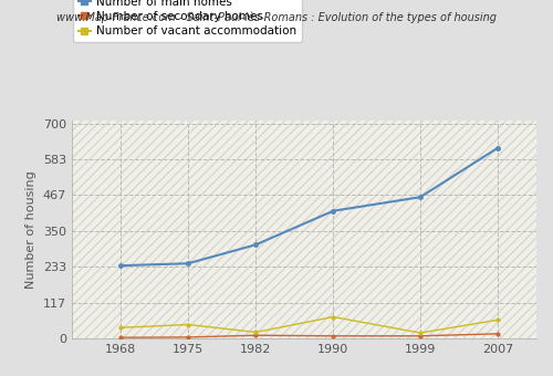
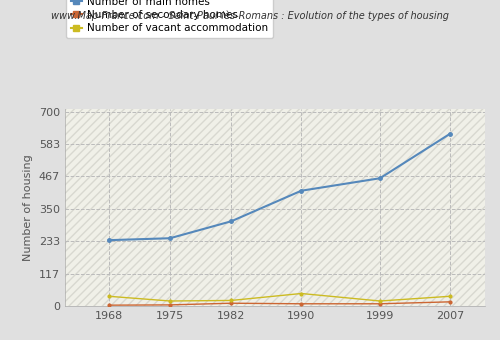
Number of vacant accommodation/1975: 45 -> 18
Number of vacant accommodation/1990: 70 -> 45
Number of vacant accommodation/2007: 60 -> 35
